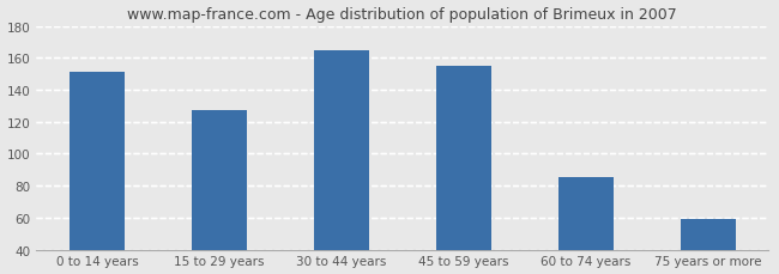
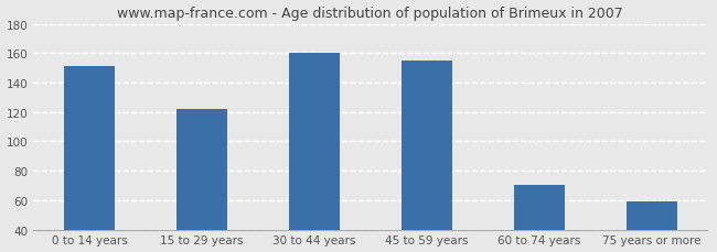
15 to 29 years: 127 -> 122
30 to 44 years: 165 -> 160
60 to 74 years: 85 -> 70
